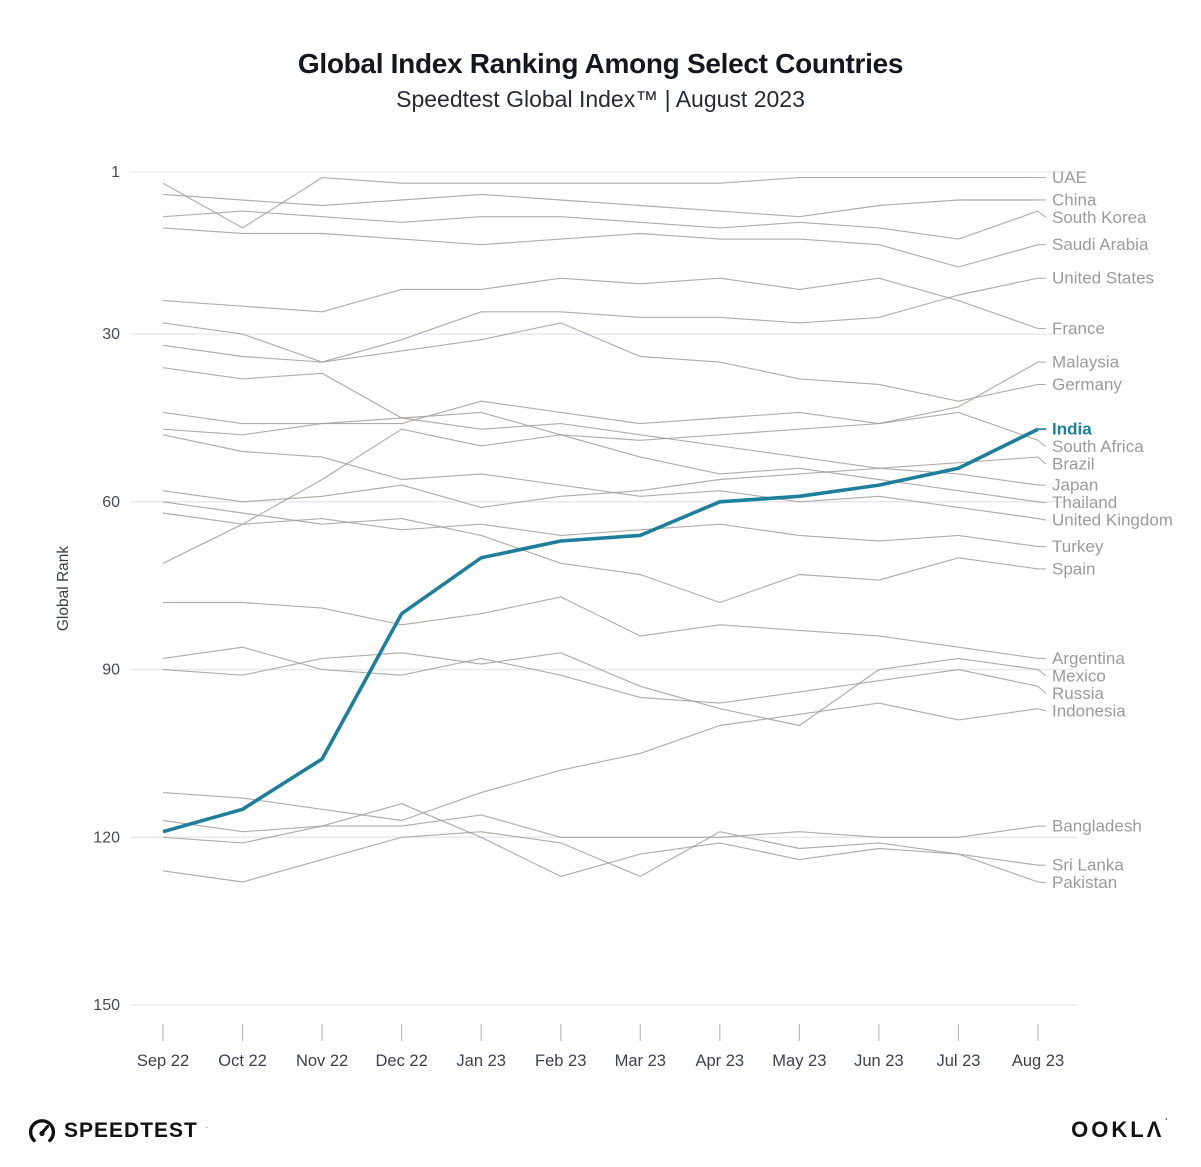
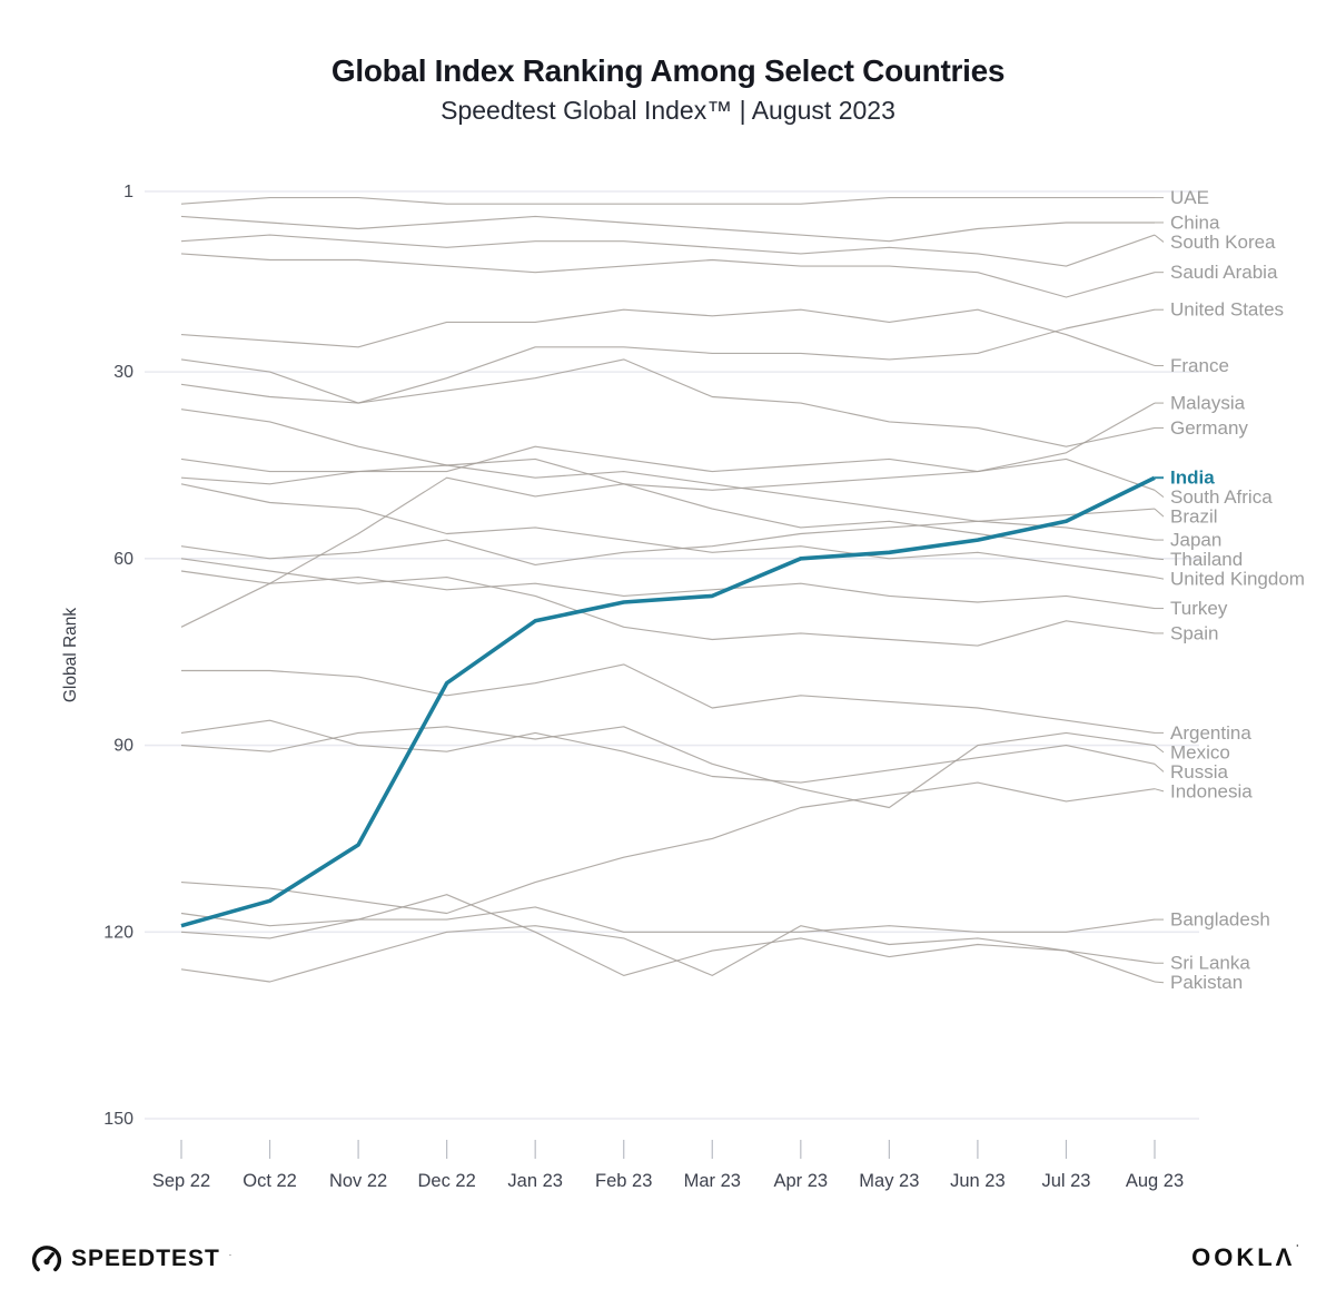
UAE/Oct 22: 11 -> 2
Thailand/Nov 22: 37 -> 42
Spain/Apr 23: 78 -> 72
